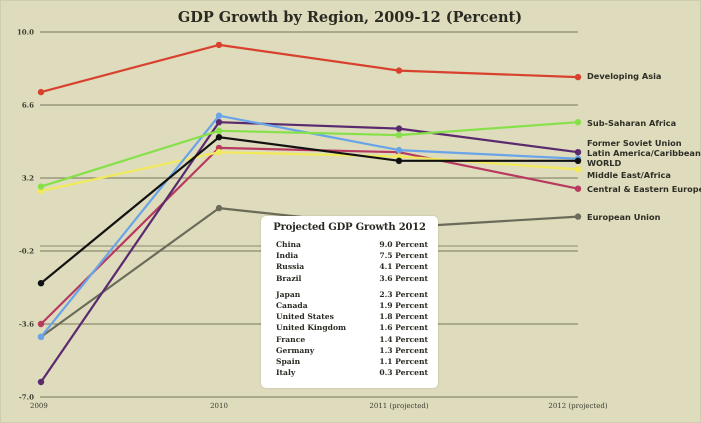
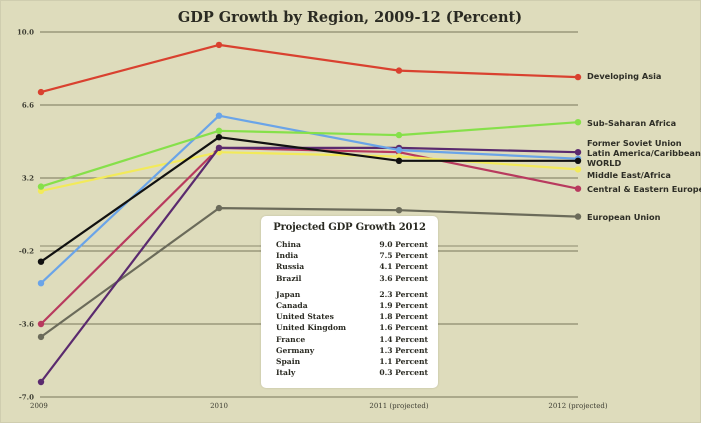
Latin America/Caribbean/2009: -4.2 -> -1.7
WORLD/2009: -1.7 -> -0.7
Former Soviet Union/2010: 5.8 -> 4.6
Former Soviet Union/2011 (projected): 5.5 -> 4.6
European Union/2011 (projected): 0.9 -> 1.7
